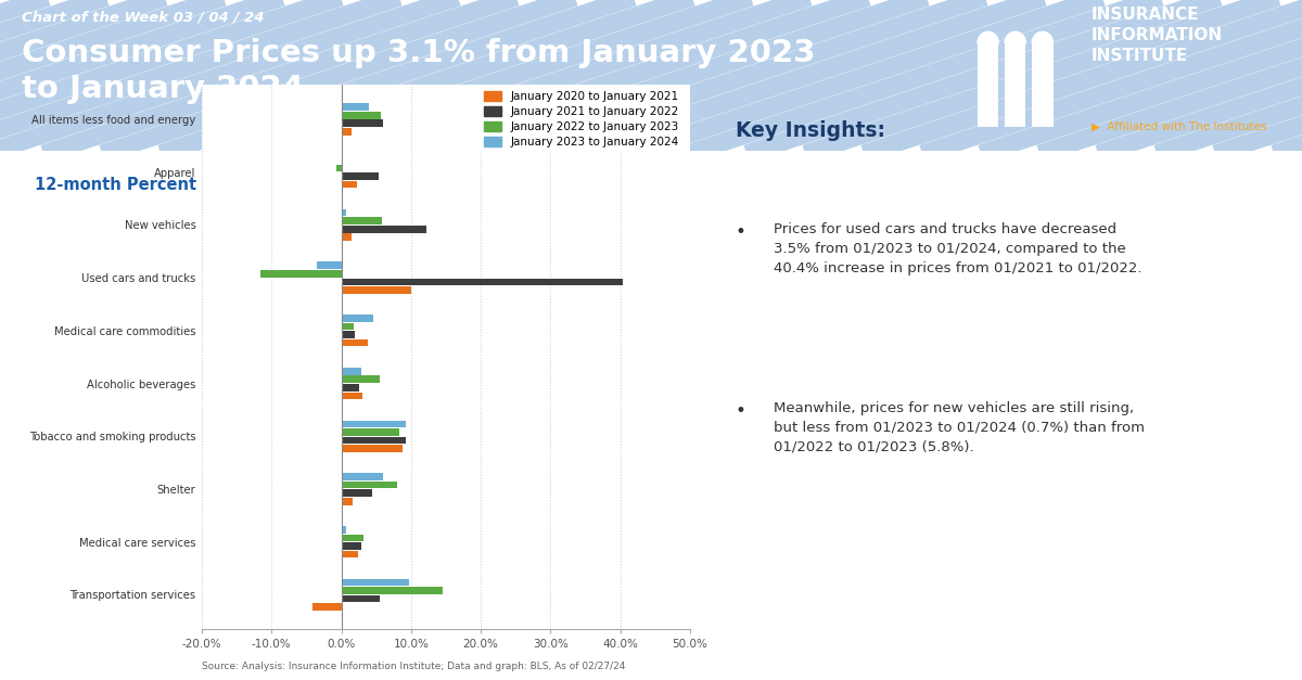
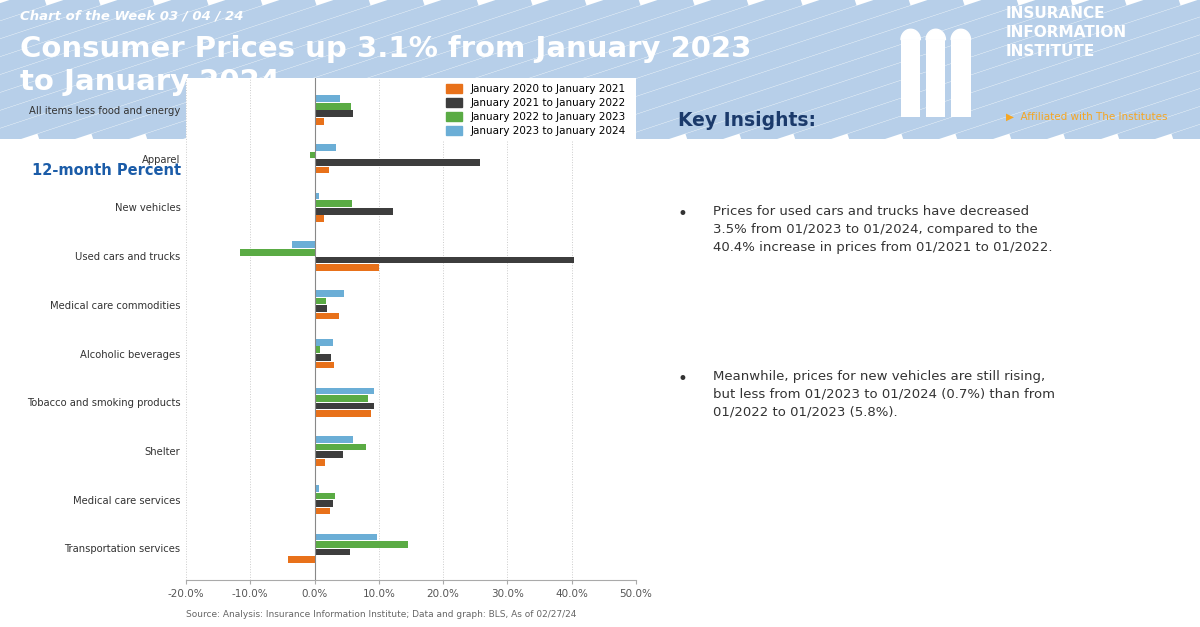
January 2023 to January 2024/Apparel: 0.1% -> 3.4%
January 2021 to January 2022/Apparel: 5.3% -> 25.8%
January 2022 to January 2023/Alcoholic beverages: 5.5% -> 0.8%
